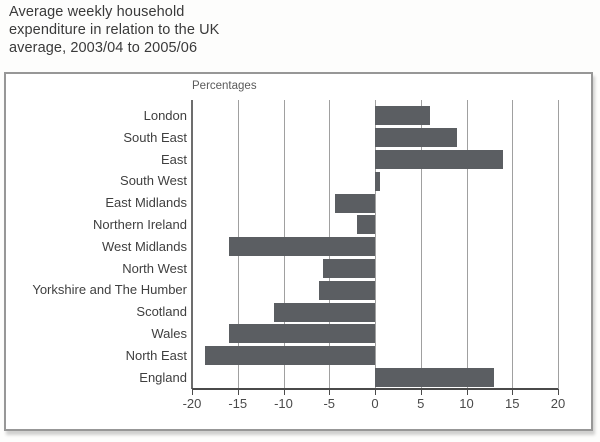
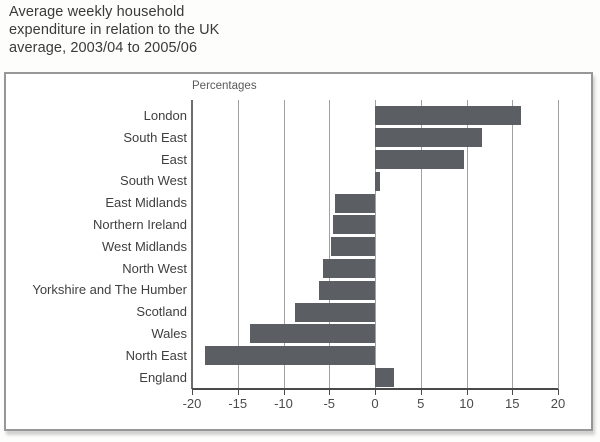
London: 6 -> 16
South East: 9 -> 12
East: 14 -> 10
Northern Ireland: -2 -> -5
West Midlands: -16 -> -5
Scotland: -11 -> -9
Wales: -16 -> -14
England: 13 -> 2
